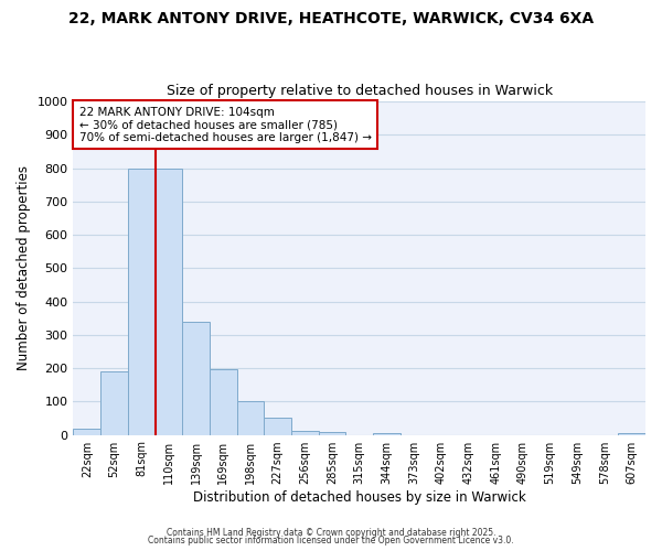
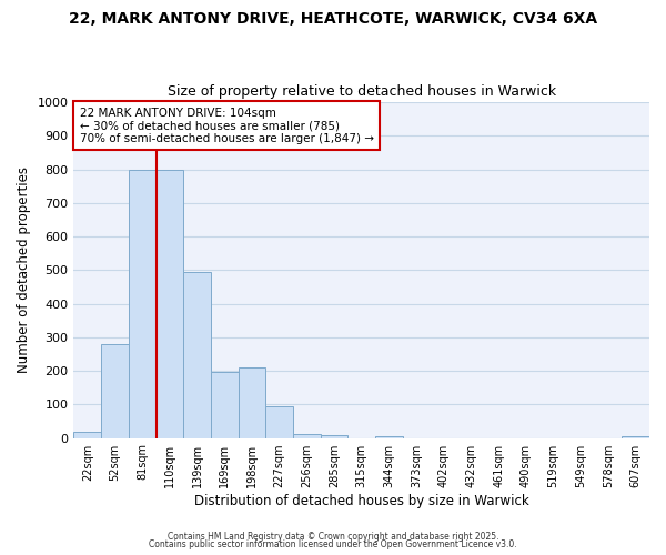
52sqm: 190 -> 280
139sqm: 340 -> 495
198sqm: 100 -> 210
227sqm: 50 -> 95
